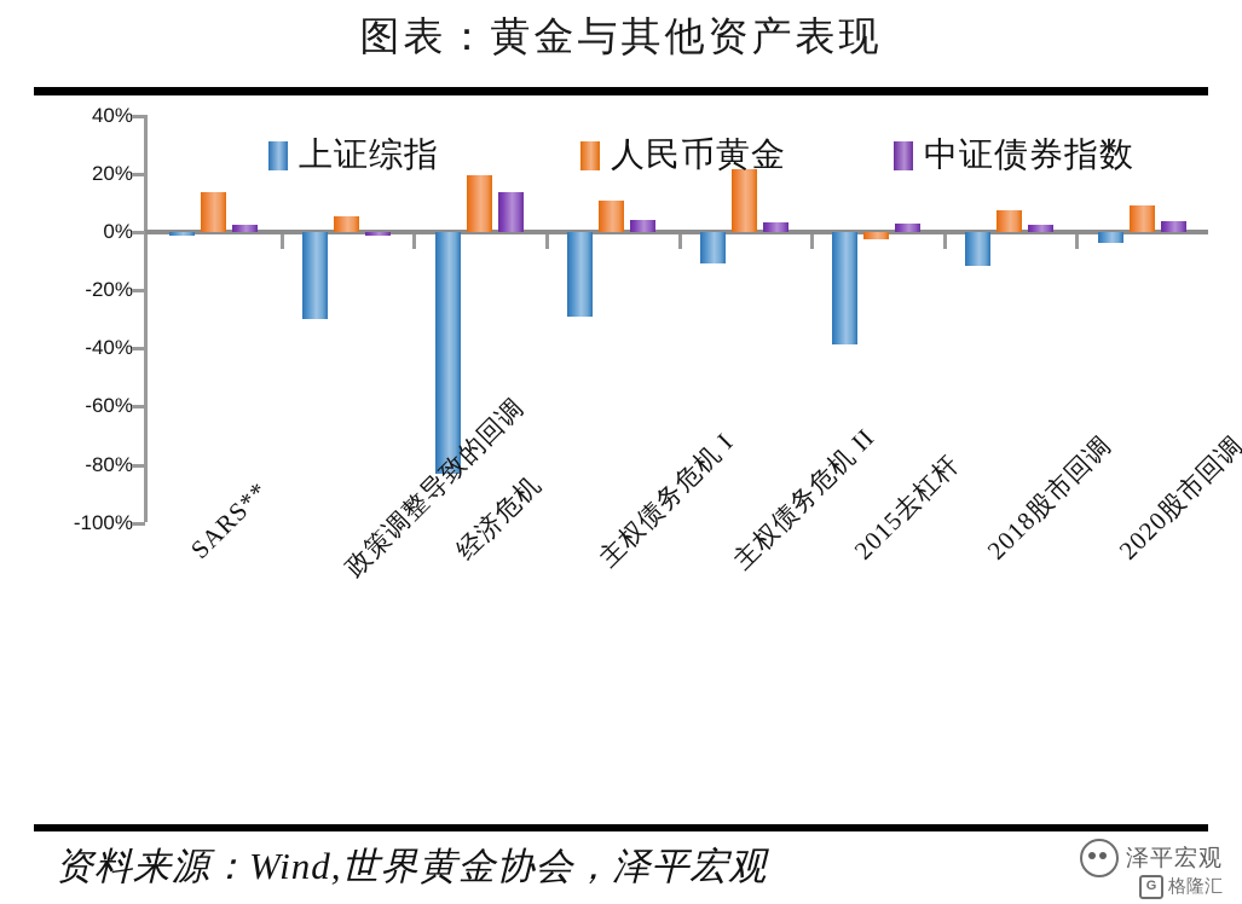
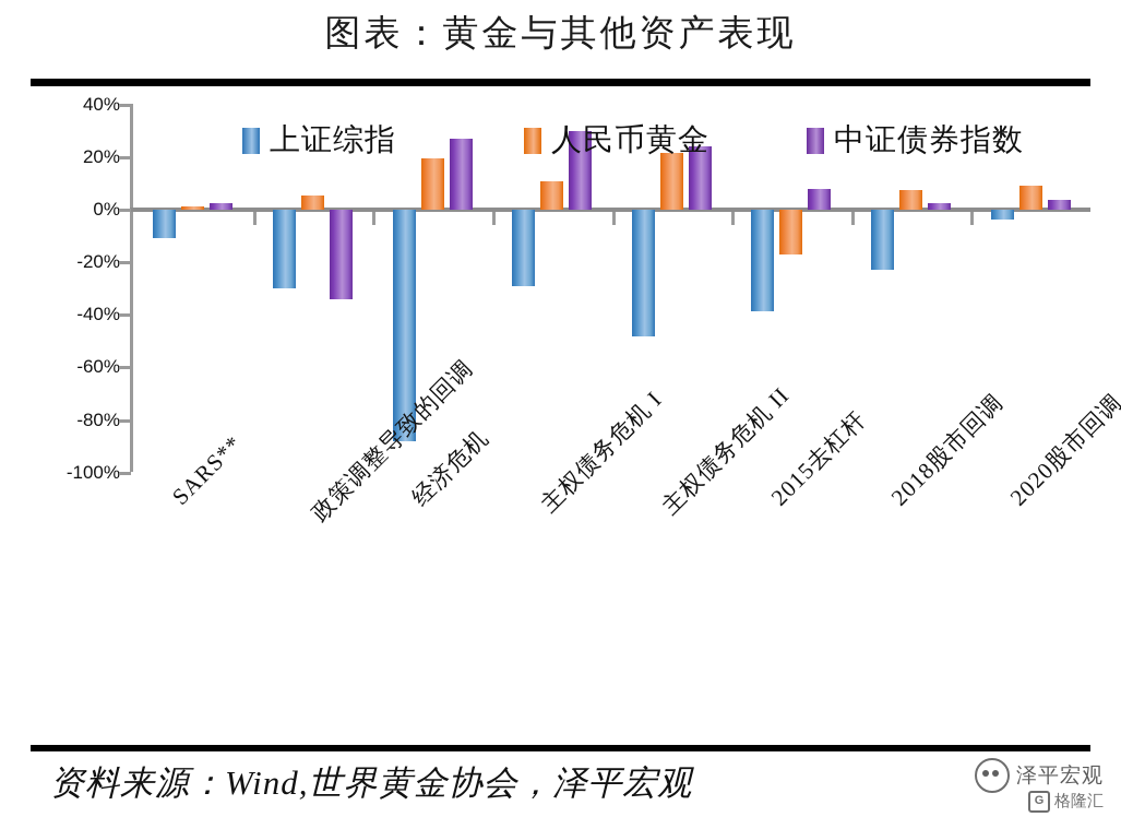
上证综指/SARS**: -1% -> -11%
人民币黄金/SARS**: 14% -> 1%
中证债券指数/政策调整导致的回调: -1% -> -34%
上证综指/经济危机: -83% -> -88%
中证债券指数/经济危机: 14% -> 27%
中证债券指数/主权债务危机 I: 4% -> 30%
上证综指/主权债务危机 II: -11% -> -48%
中证债券指数/主权债务危机 II: 3% -> 24%
人民币黄金/2015去杠杆: -2% -> -17%
中证债券指数/2015去杠杆: 3% -> 8%
上证综指/2018股市回调: -12% -> -23%
